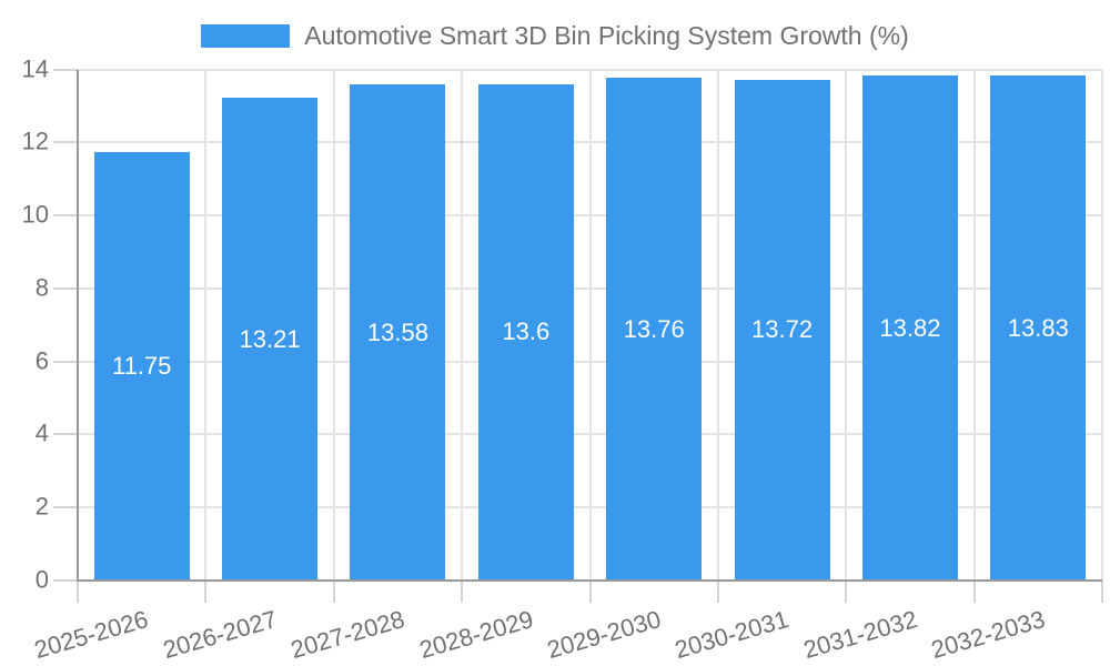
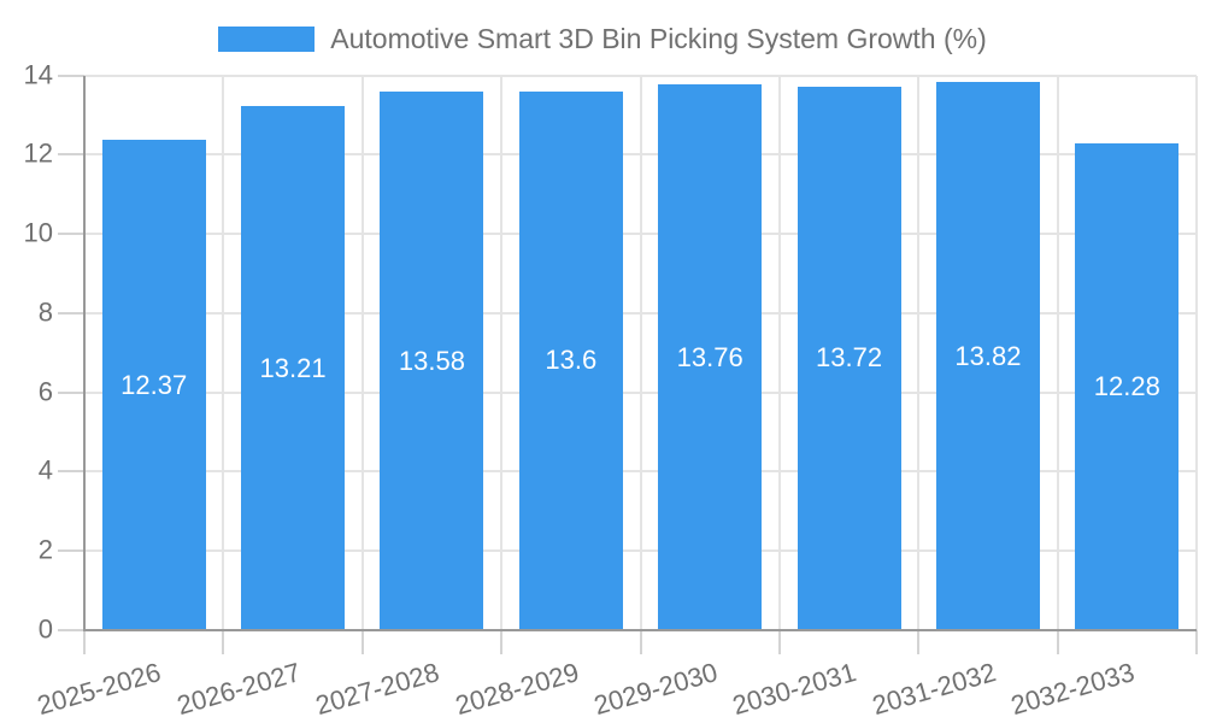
2025-2026: 11.75 -> 12.37
2032-2033: 13.83 -> 12.28
